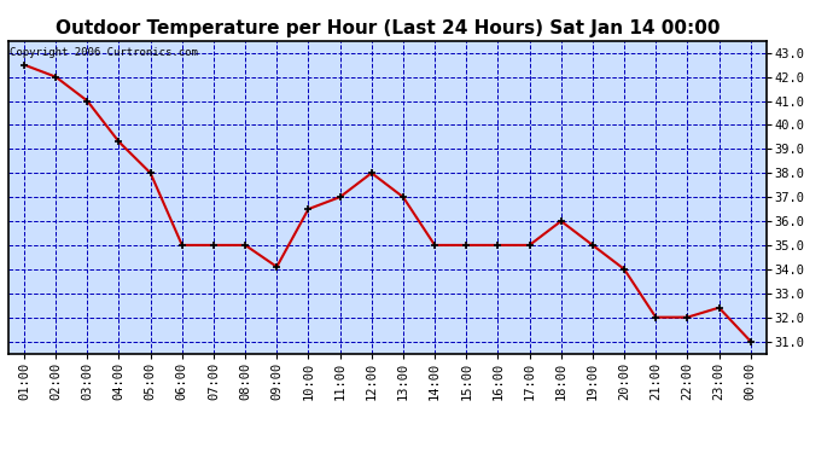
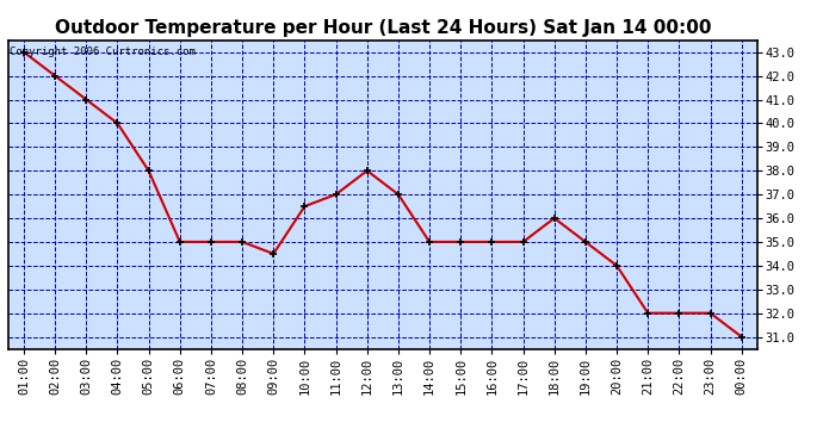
01:00: 42.5 -> 43.0
04:00: 39.3 -> 40.0
09:00: 34.1 -> 34.5
23:00: 32.4 -> 32.0
